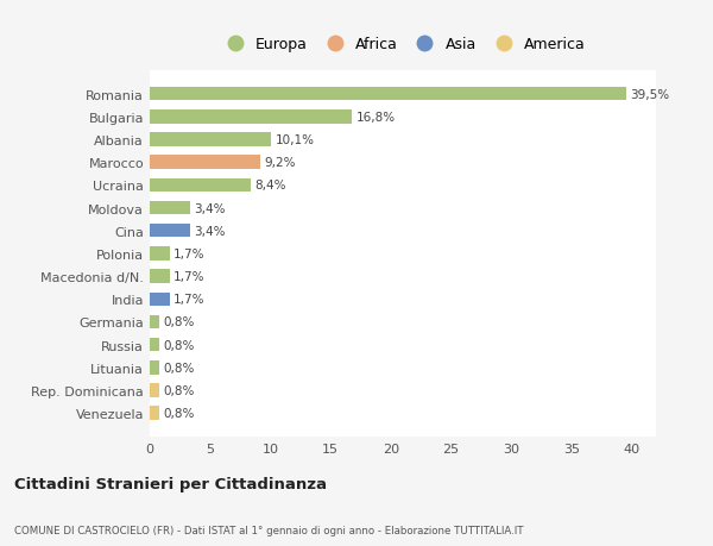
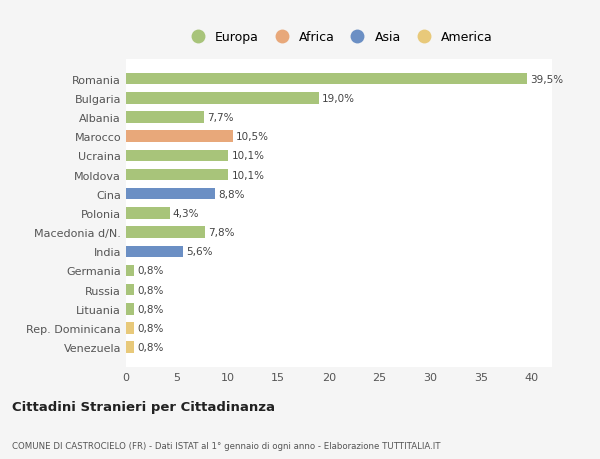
Bulgaria: 16,8% -> 19,0%
Albania: 10,1% -> 7,7%
Marocco: 9,2% -> 10,5%
Ucraina: 8,4% -> 10,1%
Moldova: 3,4% -> 10,1%
Cina: 3,4% -> 8,8%
Polonia: 1,7% -> 4,3%
Macedonia d/N.: 1,7% -> 7,8%
India: 1,7% -> 5,6%
